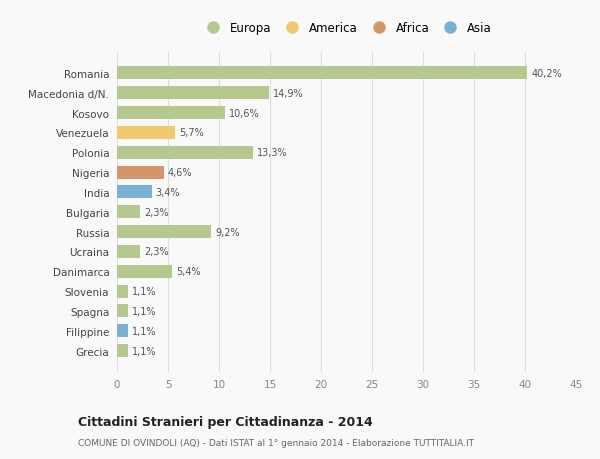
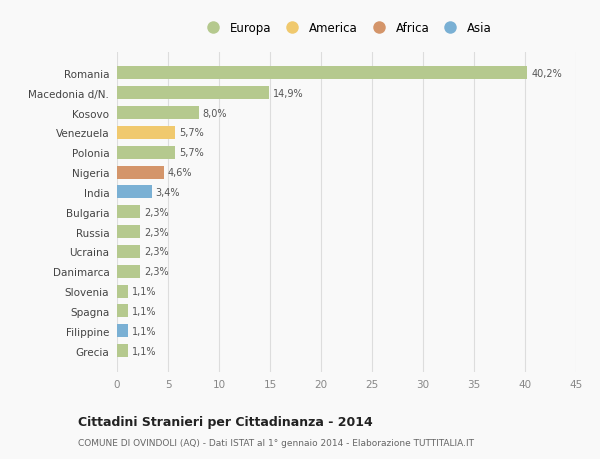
Kosovo: 10,6% -> 8,0%
Polonia: 13,3% -> 5,7%
Russia: 9,2% -> 2,3%
Danimarca: 5,4% -> 2,3%
